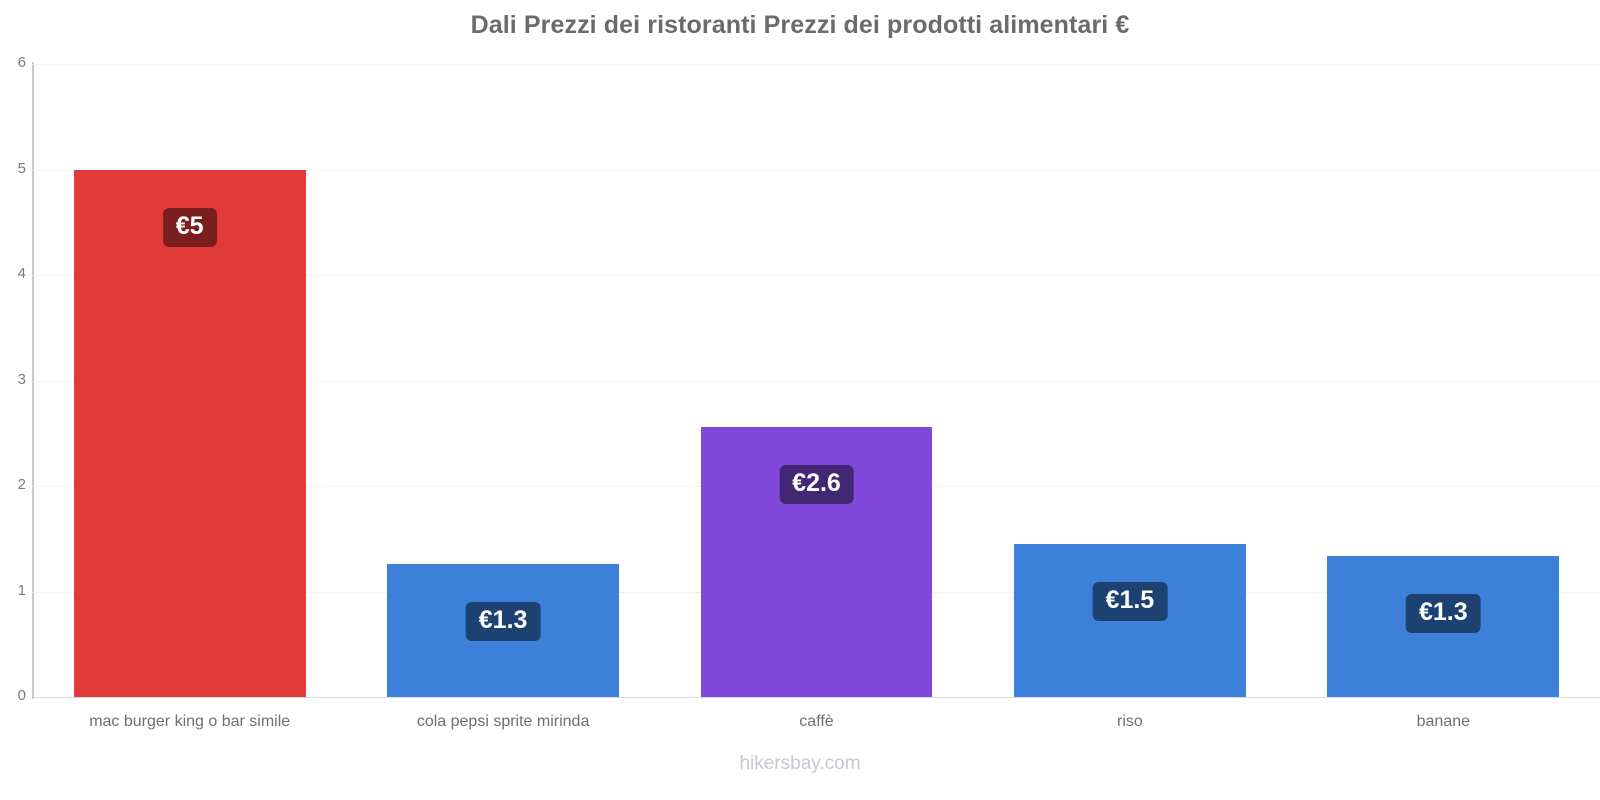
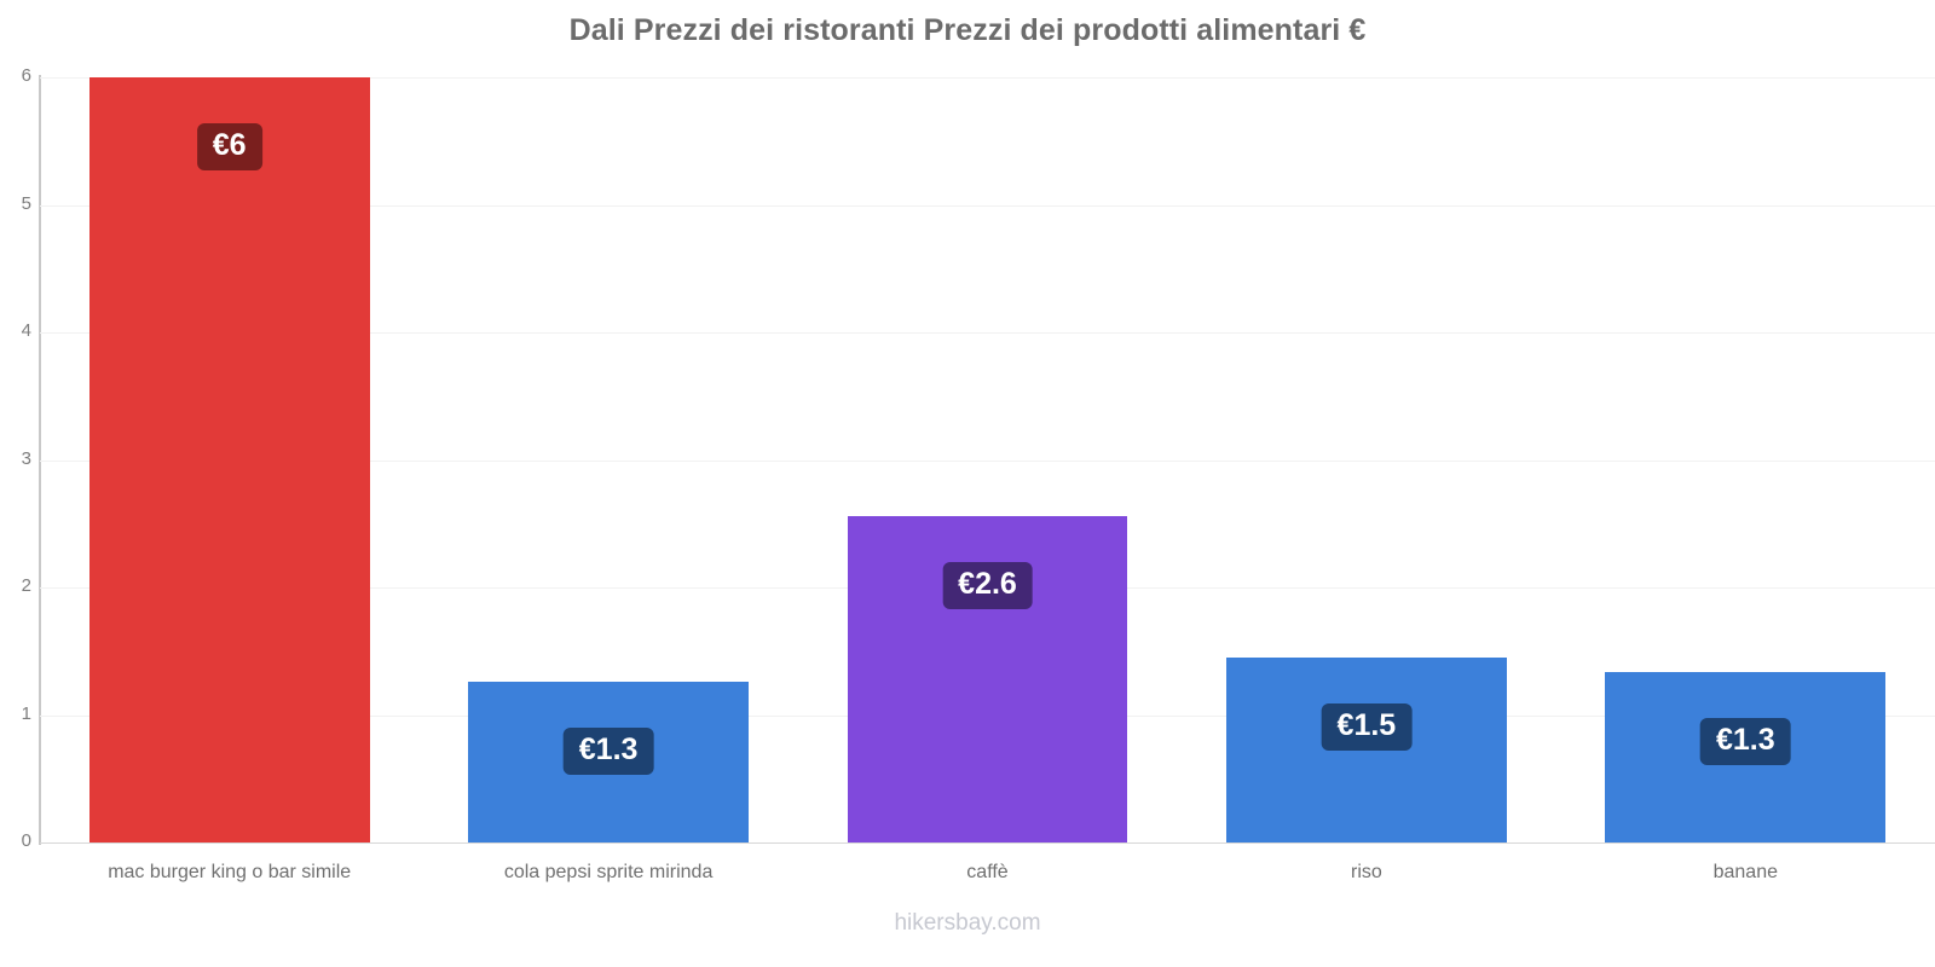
mac burger king o bar simile: €5 -> €6
